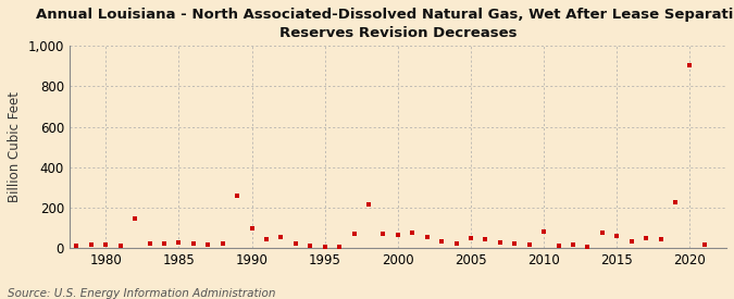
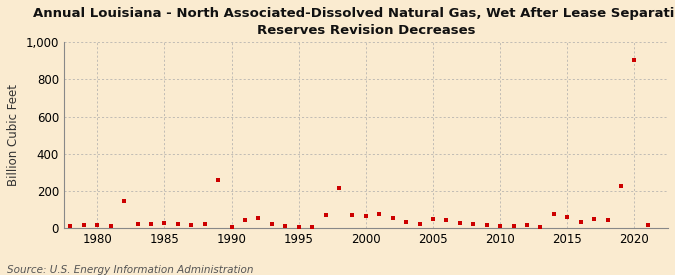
1990: 100 -> 10
2010: 80 -> 10
